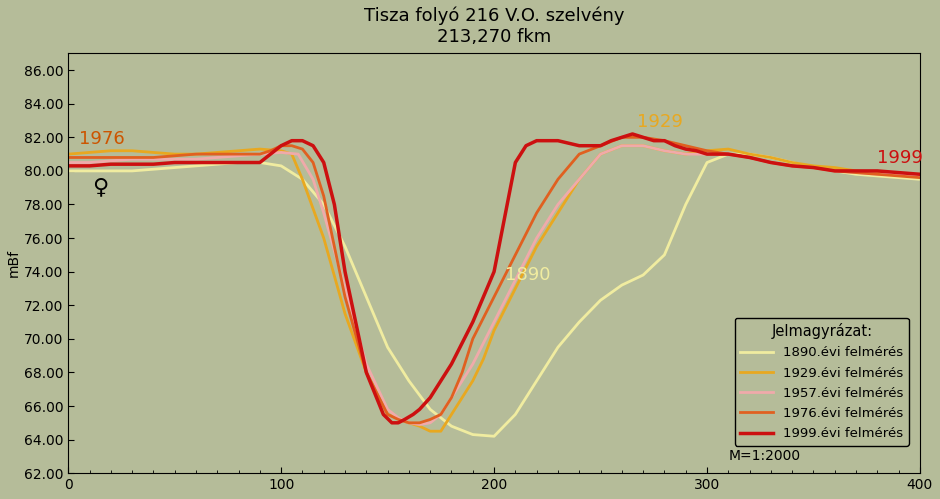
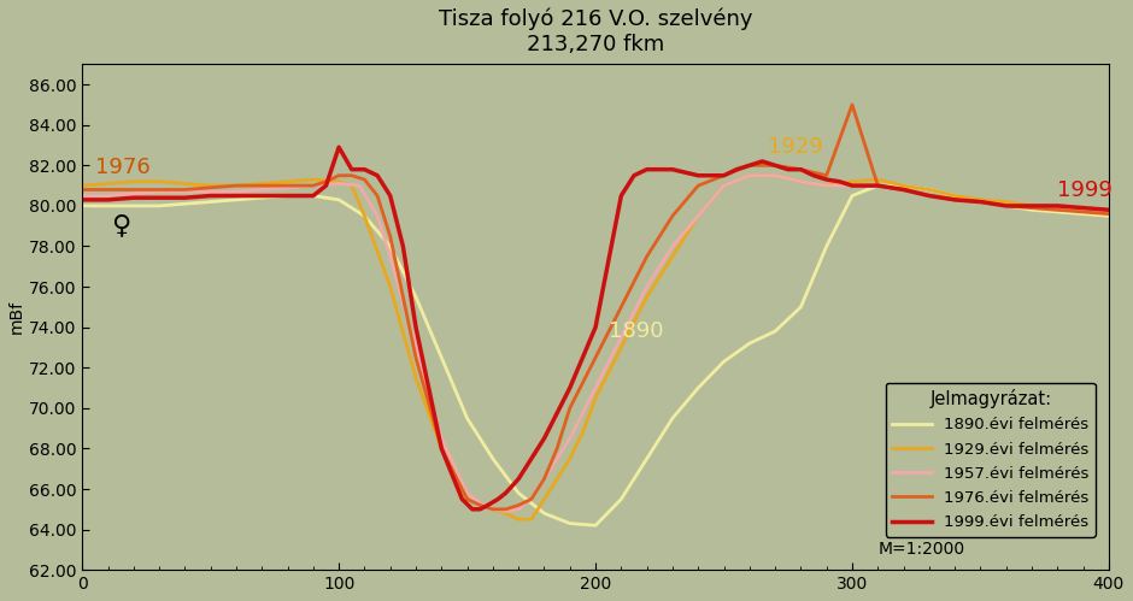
1999.évi felmérés/100: 81.5 -> 82.9
1976.évi felmérés/300: 81.2 -> 85.0
